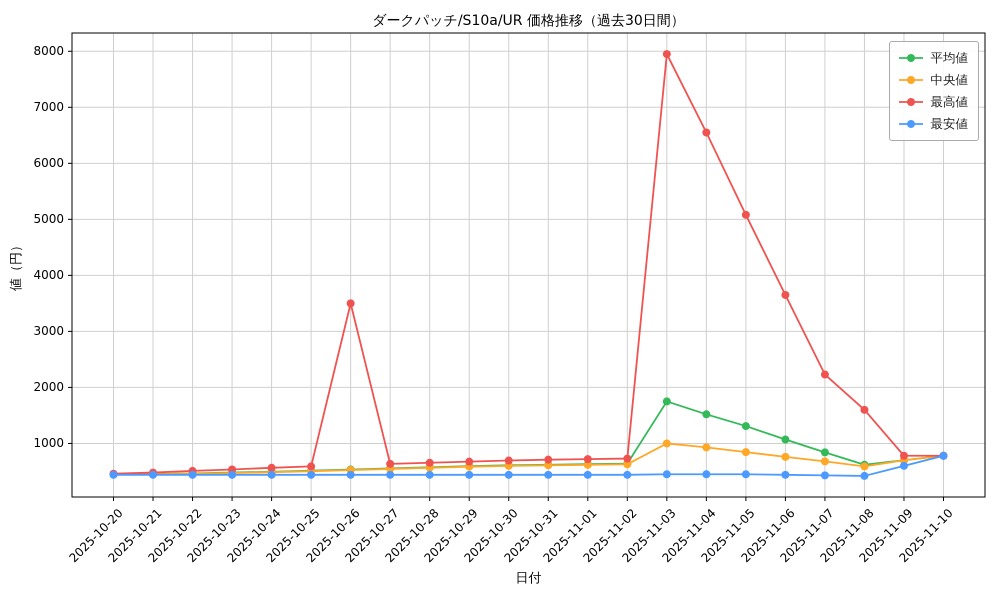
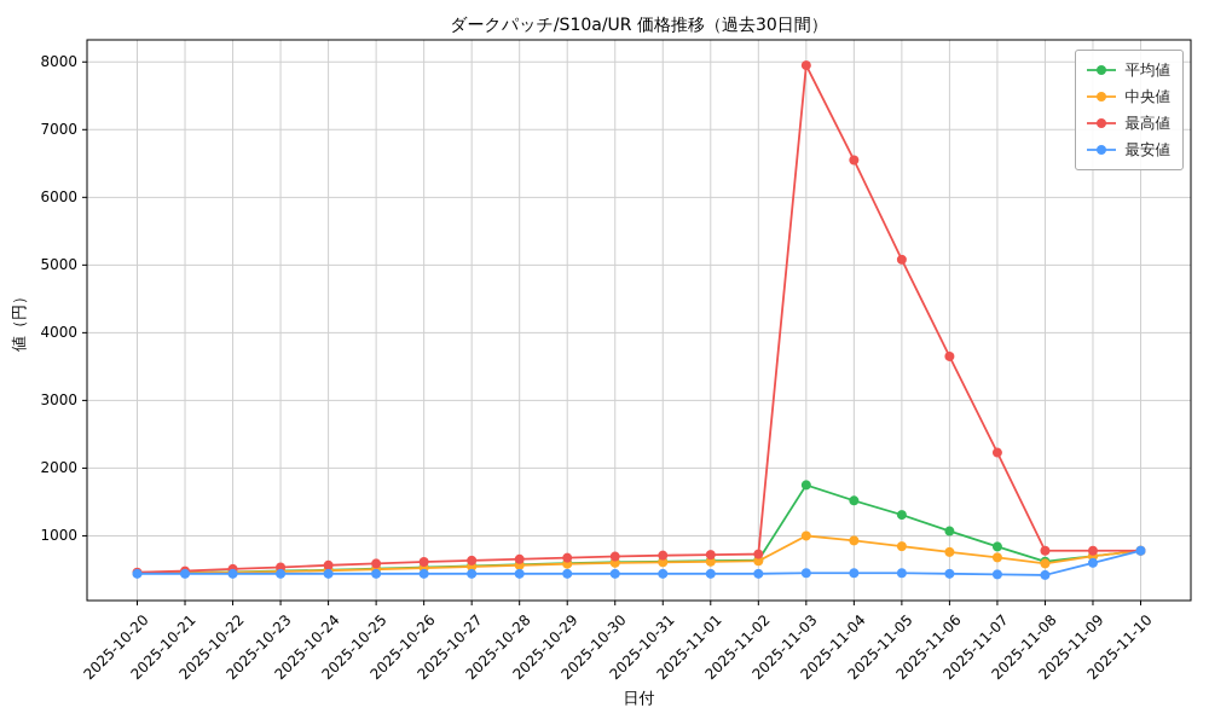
最高値/2025-10-26: 3500 -> 600
最高値/2025-11-08: 1600 -> 800
